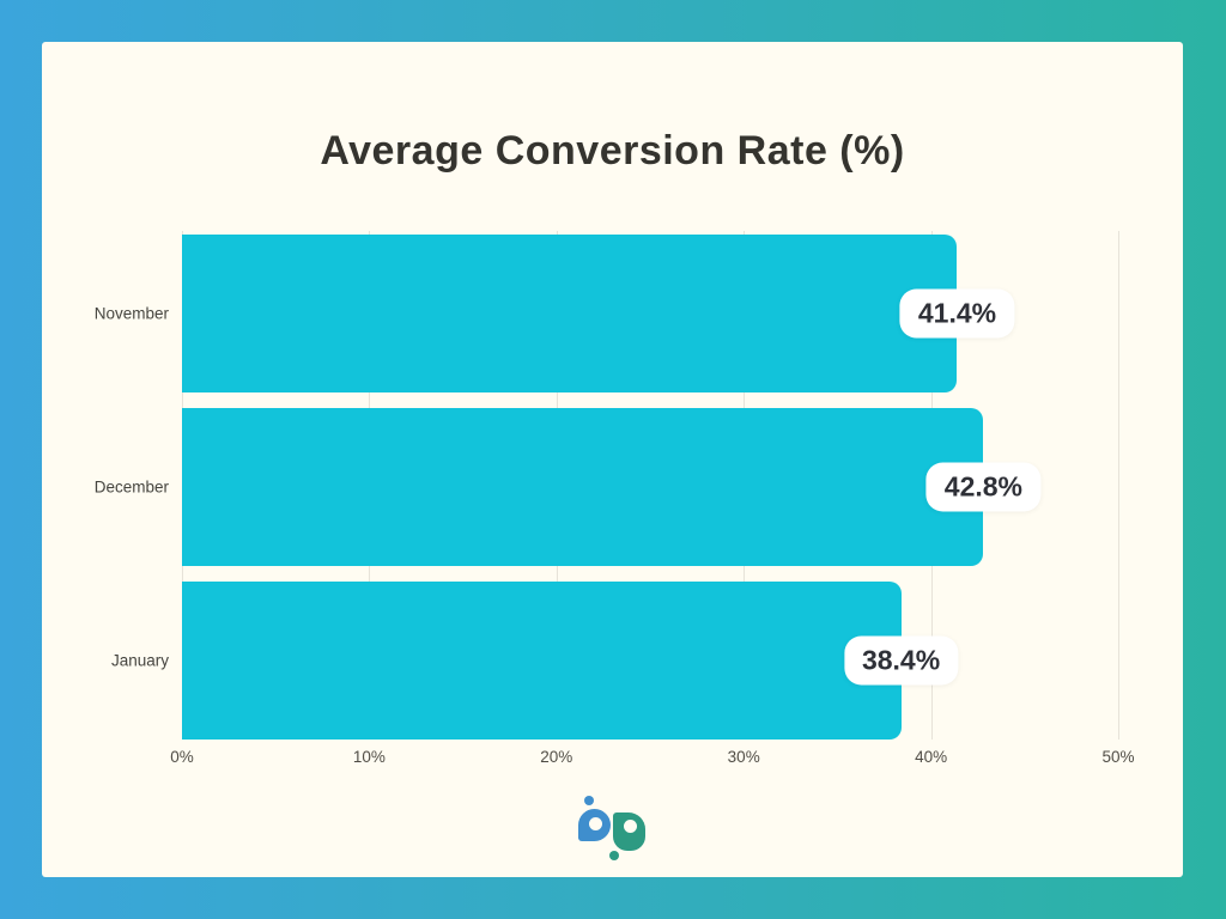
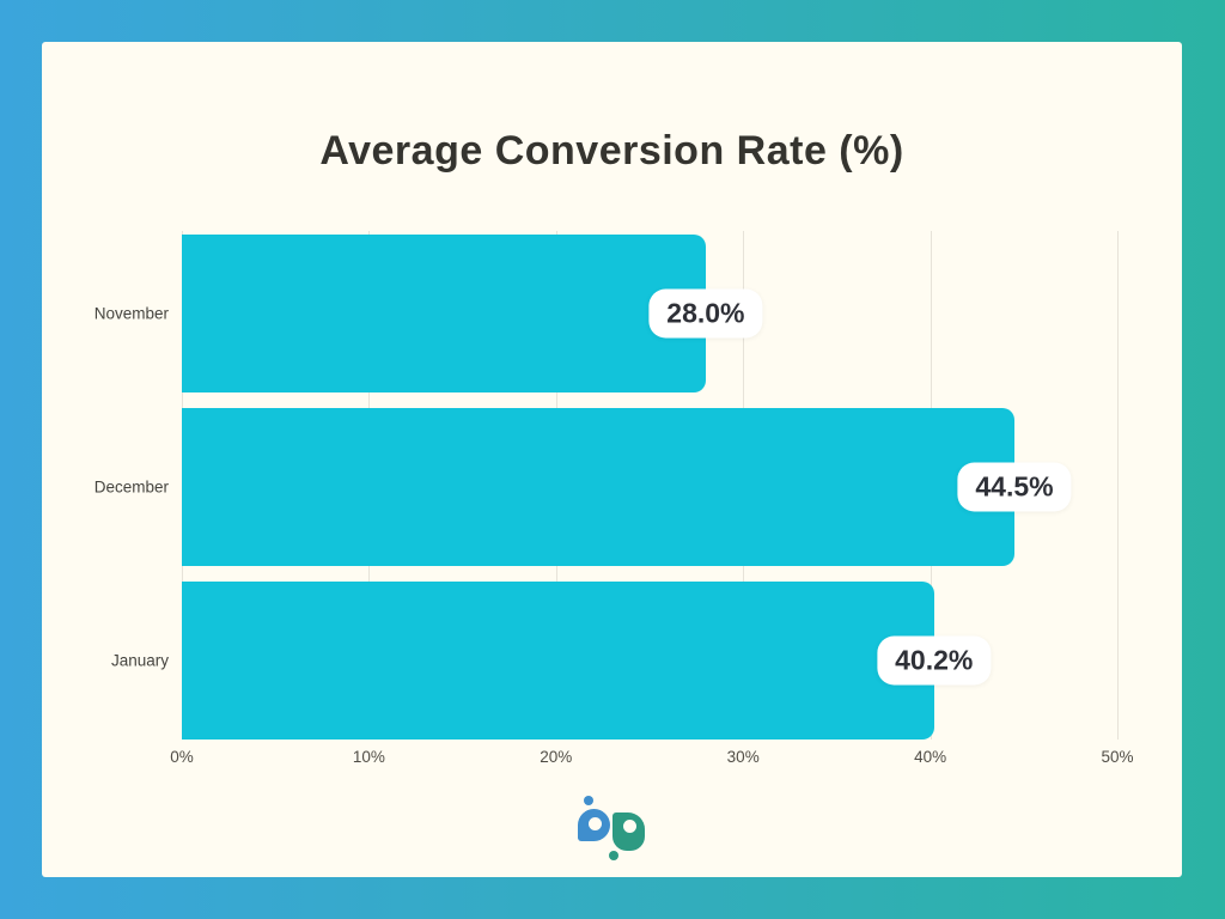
November: 41.4% -> 28.0%
December: 42.8% -> 44.5%
January: 38.4% -> 40.2%
